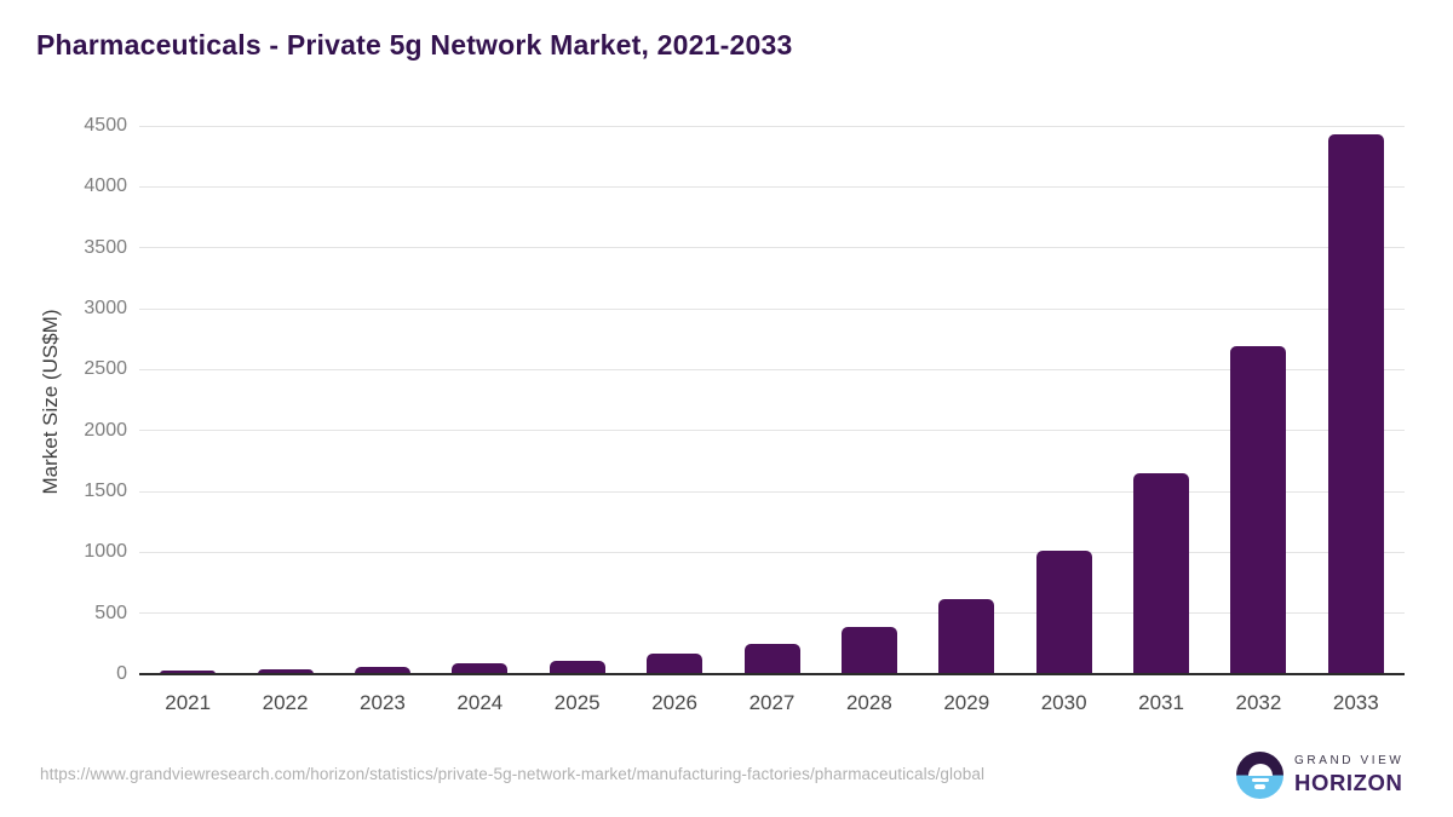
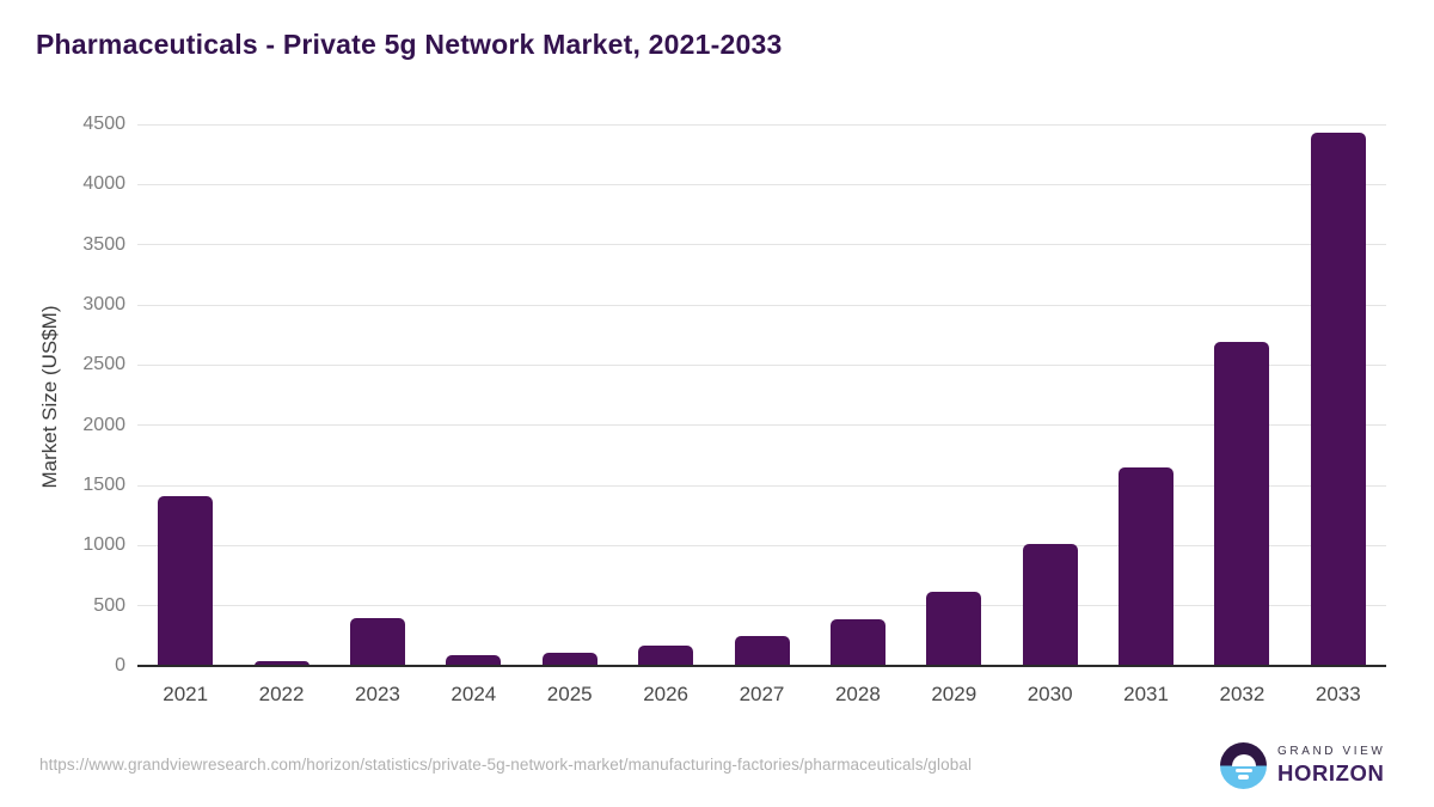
2021: 30 -> 1410
2023: 60 -> 400
